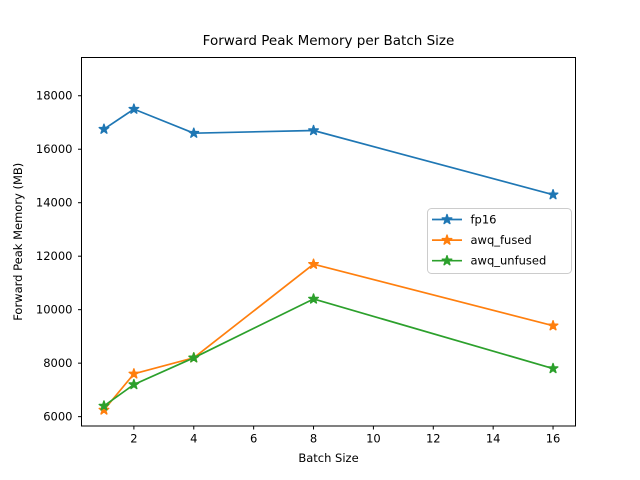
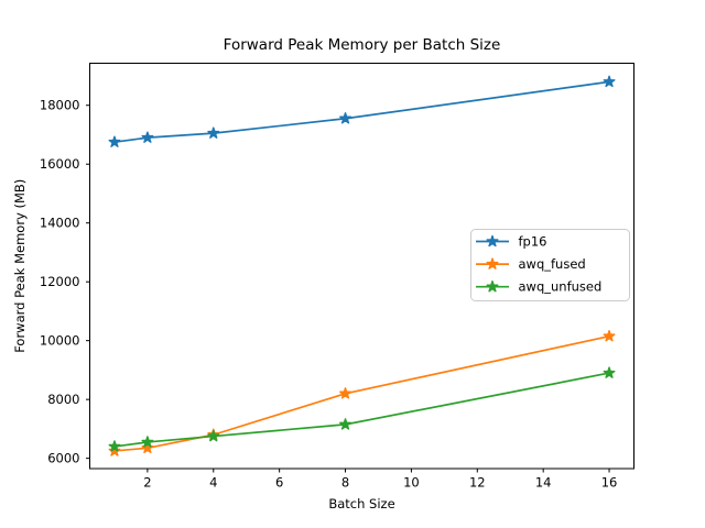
fp16/2: 17500 -> 16900
awq_fused/2: 7600 -> 6400
awq_unfused/2: 7200 -> 6600
fp16/4: 16600 -> 17000
awq_fused/4: 8200 -> 6800
awq_unfused/4: 8200 -> 6800
fp16/8: 16700 -> 17600
awq_fused/8: 11700 -> 8200
awq_unfused/8: 10400 -> 7200
fp16/16: 14300 -> 18800
awq_fused/16: 9400 -> 10200
awq_unfused/16: 7800 -> 8900
